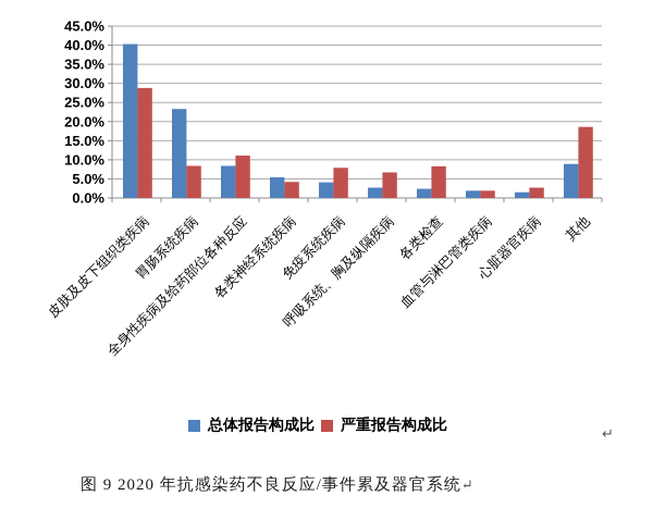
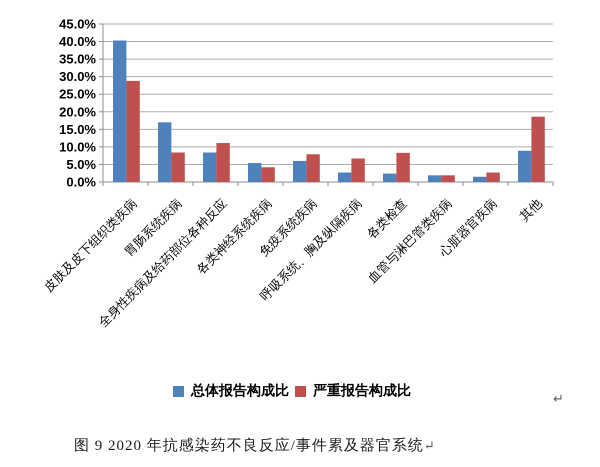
总体报告构成比/胃肠系统疾病: 23% -> 17%
总体报告构成比/免疫系统疾病: 4% -> 6%
